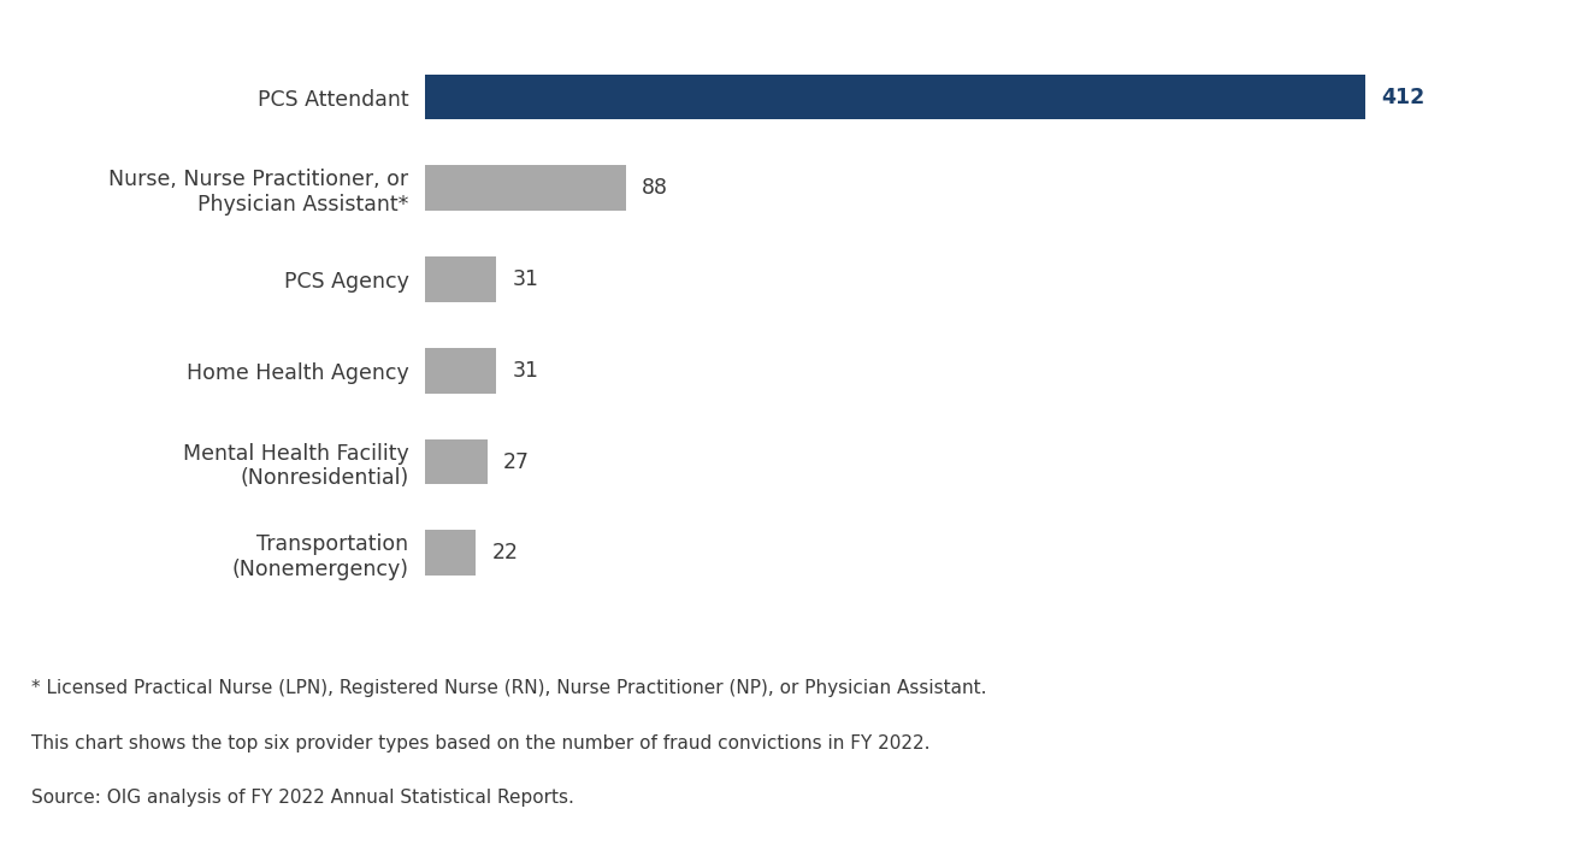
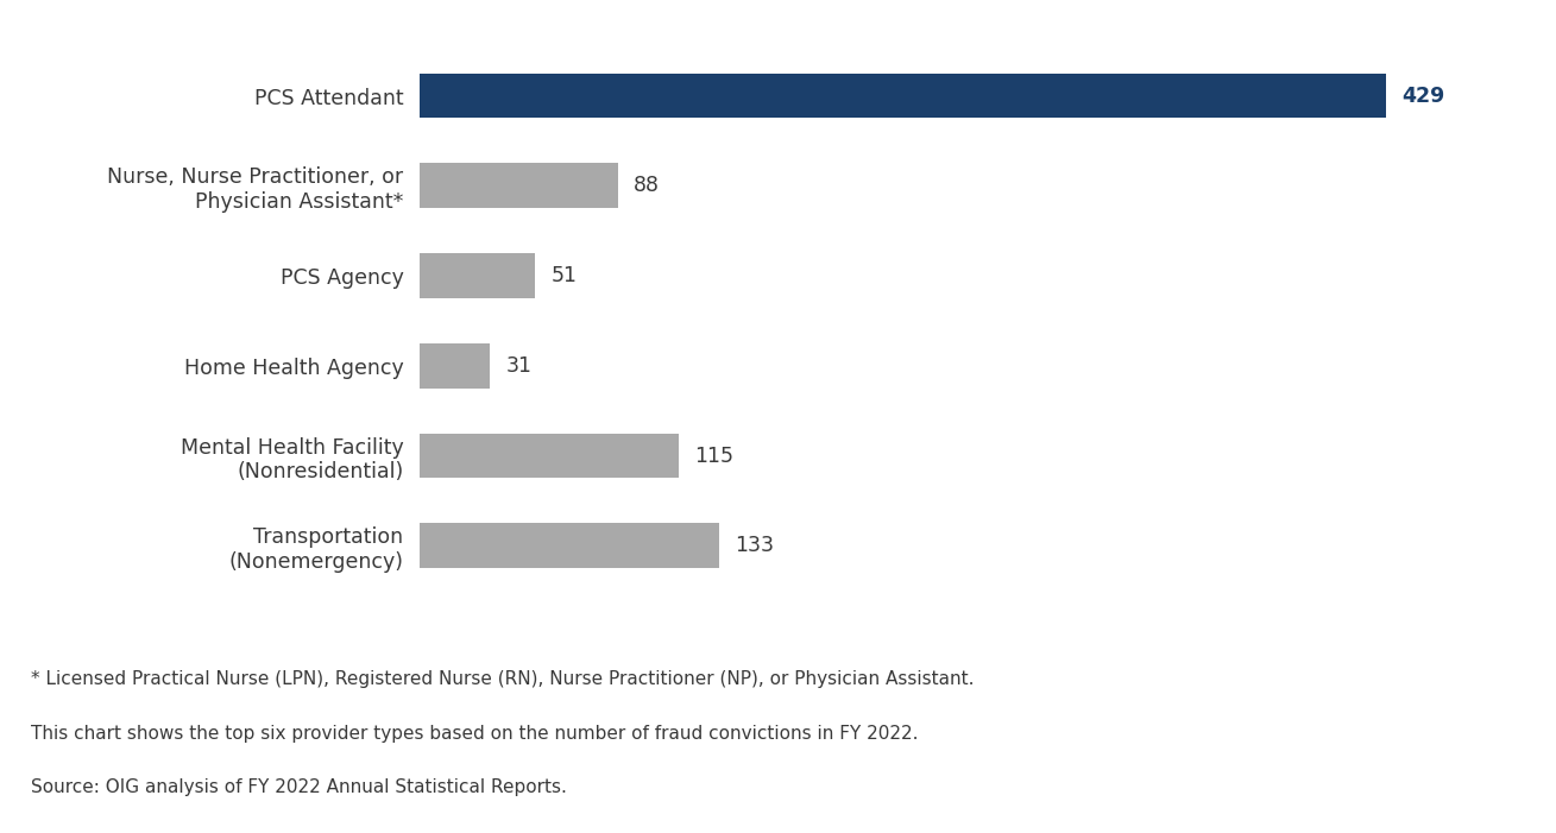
PCS Attendant: 412 -> 429
PCS Agency: 31 -> 51
Mental Health Facility (Nonresidential): 27 -> 115
Transportation (Nonemergency): 22 -> 133
